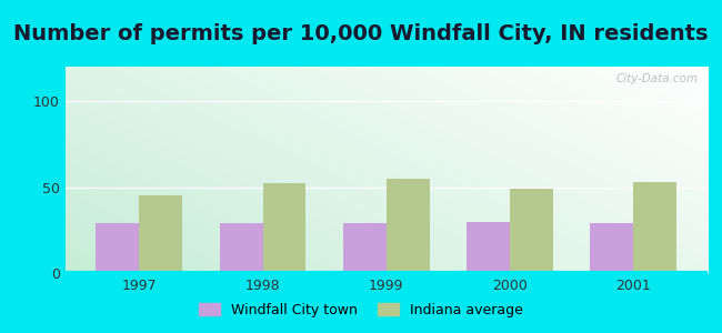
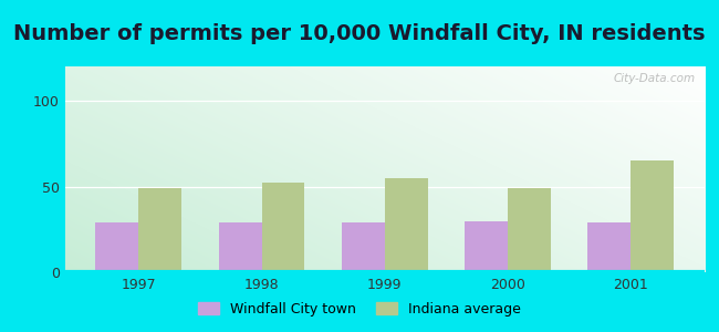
Indiana average/1997: 45 -> 49
Indiana average/2001: 53 -> 65
